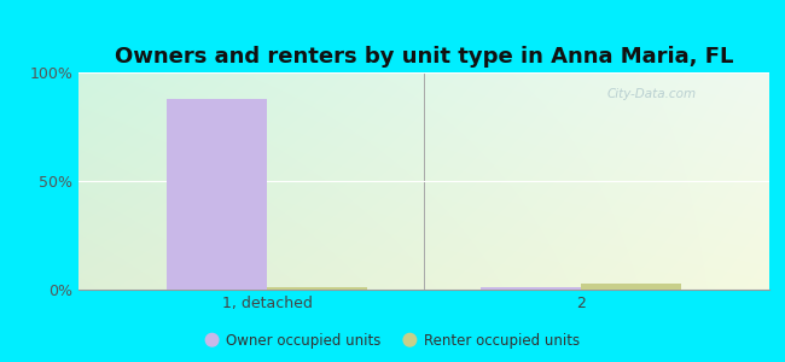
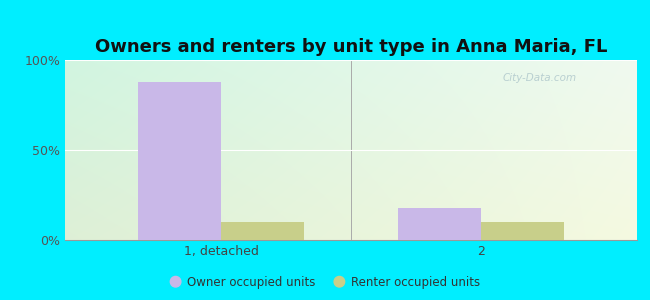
Renter occupied units/1, detached: 1% -> 10%
Owner occupied units/2: 1% -> 18%
Renter occupied units/2: 3% -> 10%
